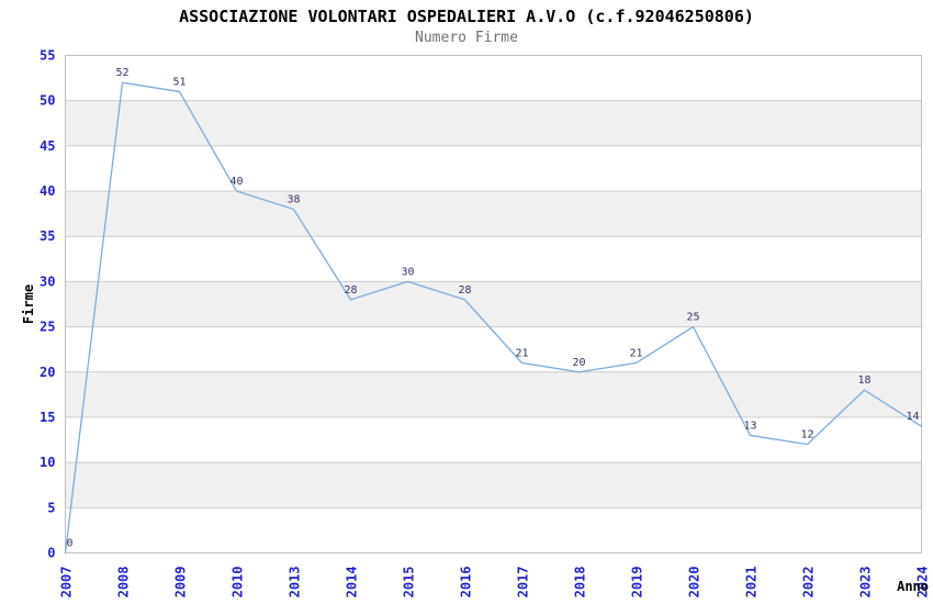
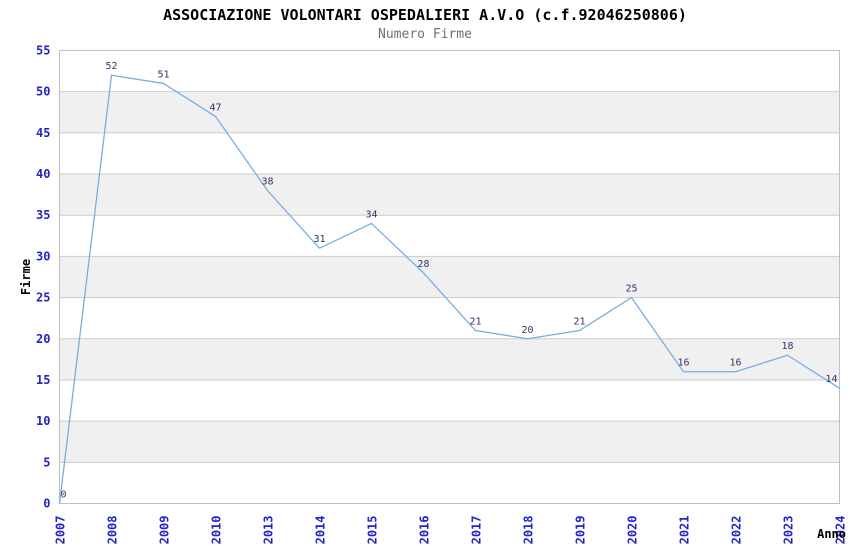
2010: 40 -> 47
2014: 28 -> 31
2015: 30 -> 34
2021: 13 -> 16
2022: 12 -> 16
